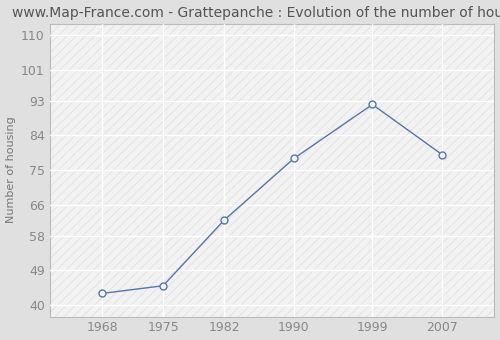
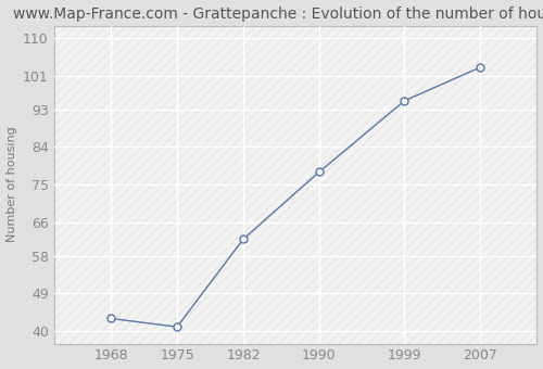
1975: 45 -> 41
1999: 92 -> 95
2007: 79 -> 103
